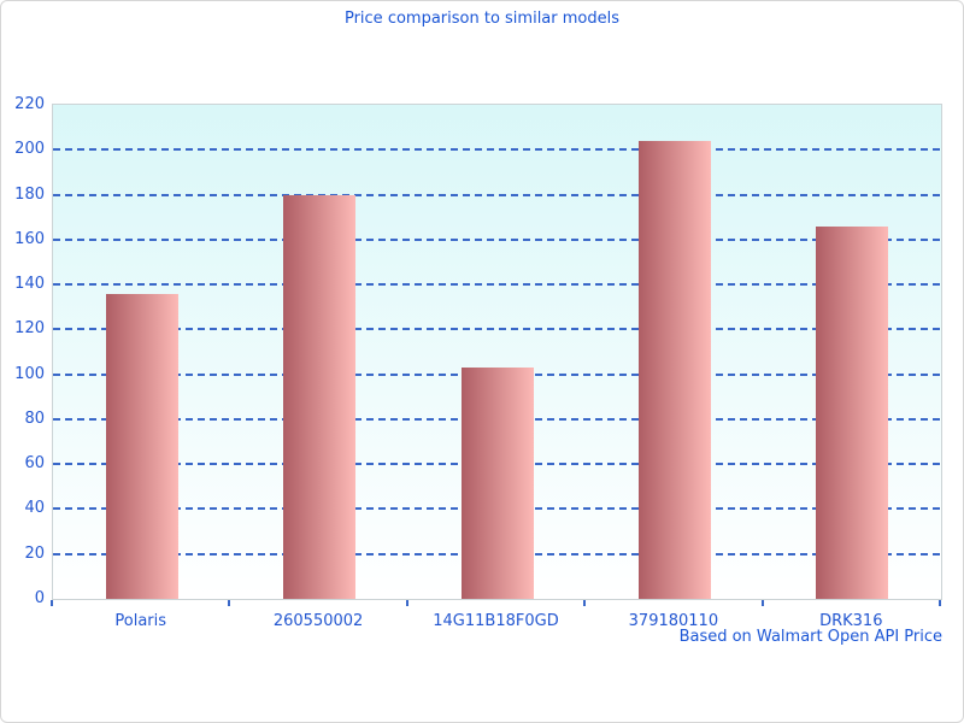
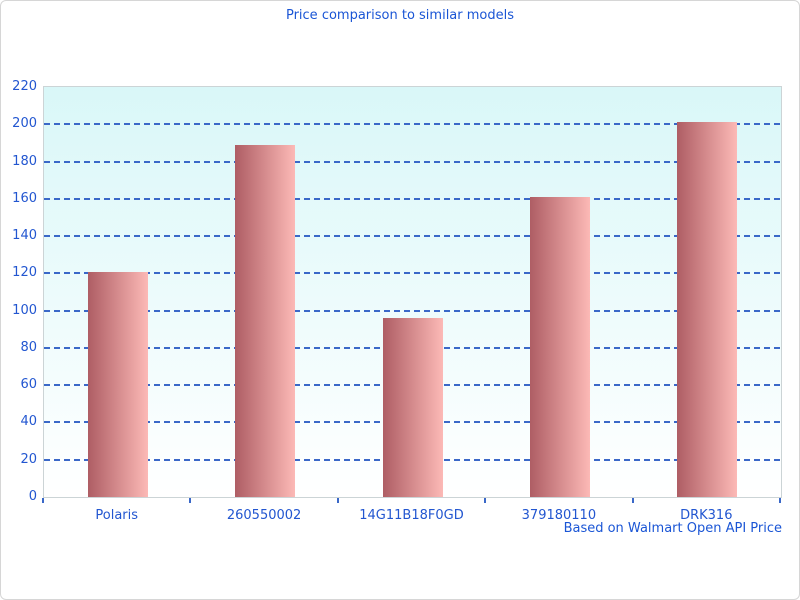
Polaris: 136 -> 121
260550002: 180 -> 189
14G11B18F0GD: 103 -> 96
379180110: 204 -> 161
DRK316: 166 -> 201
